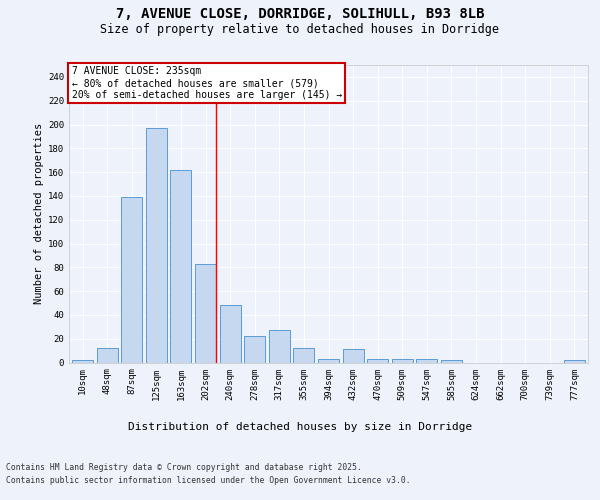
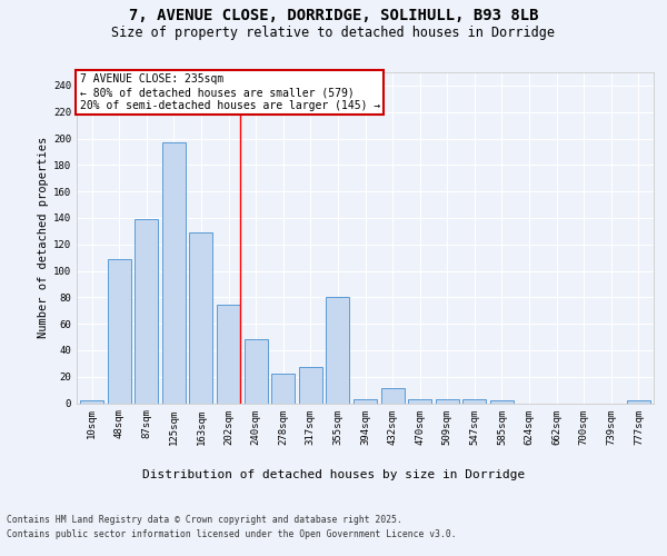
48sqm: 12 -> 109
163sqm: 162 -> 129
202sqm: 83 -> 74
355sqm: 12 -> 80
